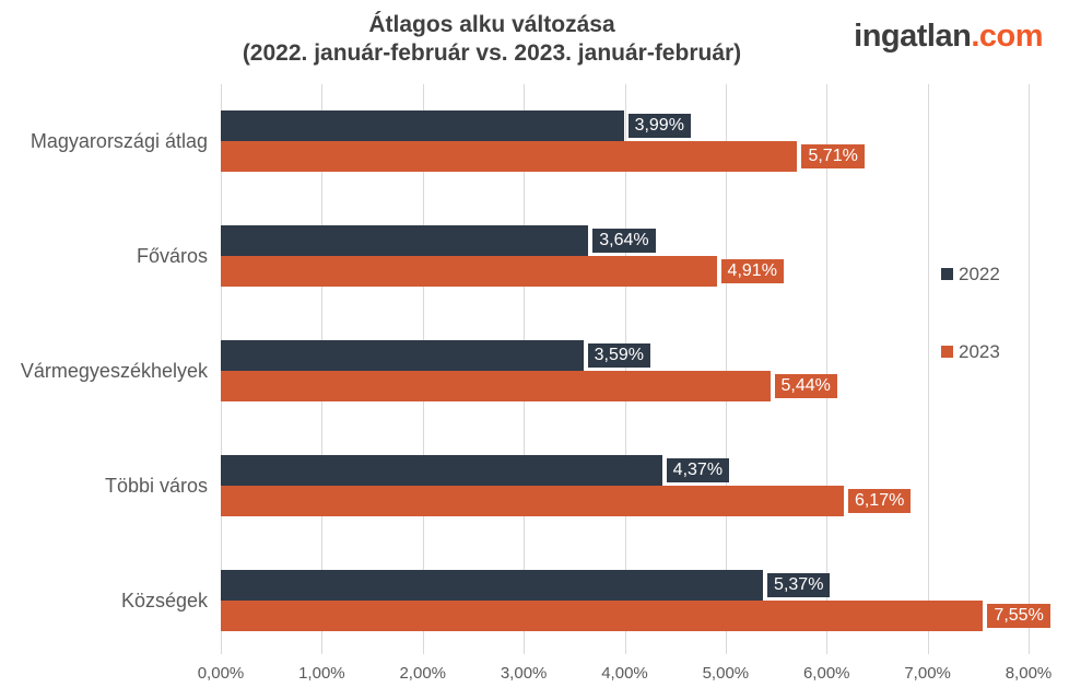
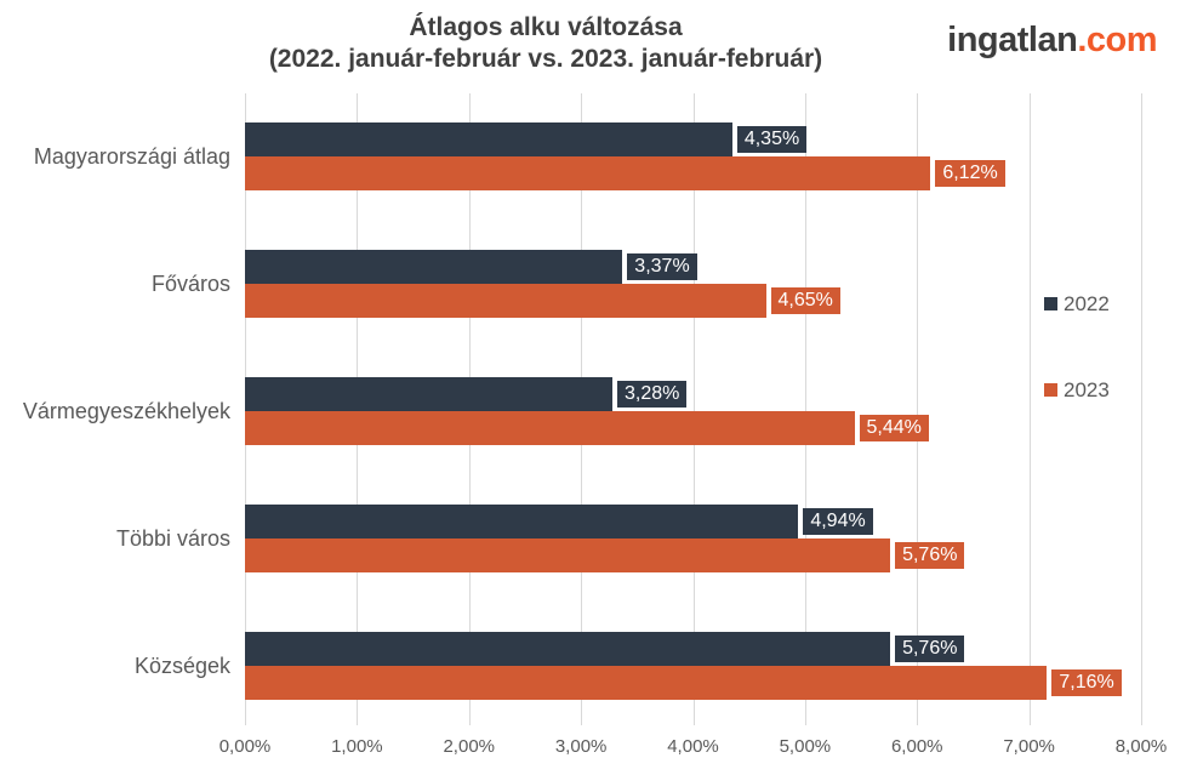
2022/Magyarországi átlag: 3,99% -> 4,35%
2023/Magyarországi átlag: 5,71% -> 6,12%
2022/Főváros: 3,64% -> 3,37%
2023/Főváros: 4,91% -> 4,65%
2022/Vármegyeszékhelyek: 3,59% -> 3,28%
2022/Többi város: 4,37% -> 4,94%
2023/Többi város: 6,17% -> 5,76%
2022/Községek: 5,37% -> 5,76%
2023/Községek: 7,55% -> 7,16%
